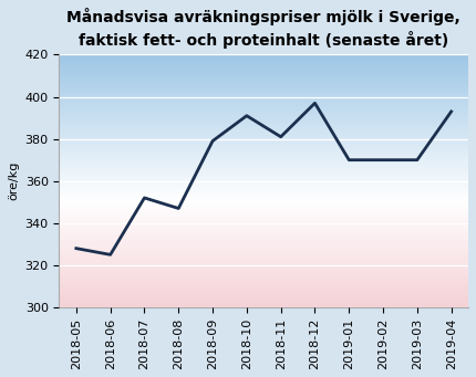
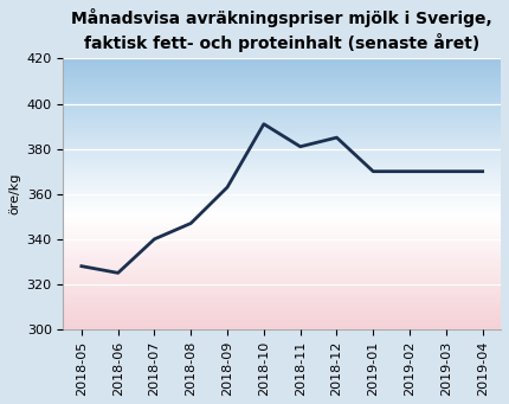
2018-07: 352 -> 340
2018-09: 379 -> 363
2018-12: 397 -> 385
2019-04: 393 -> 370
